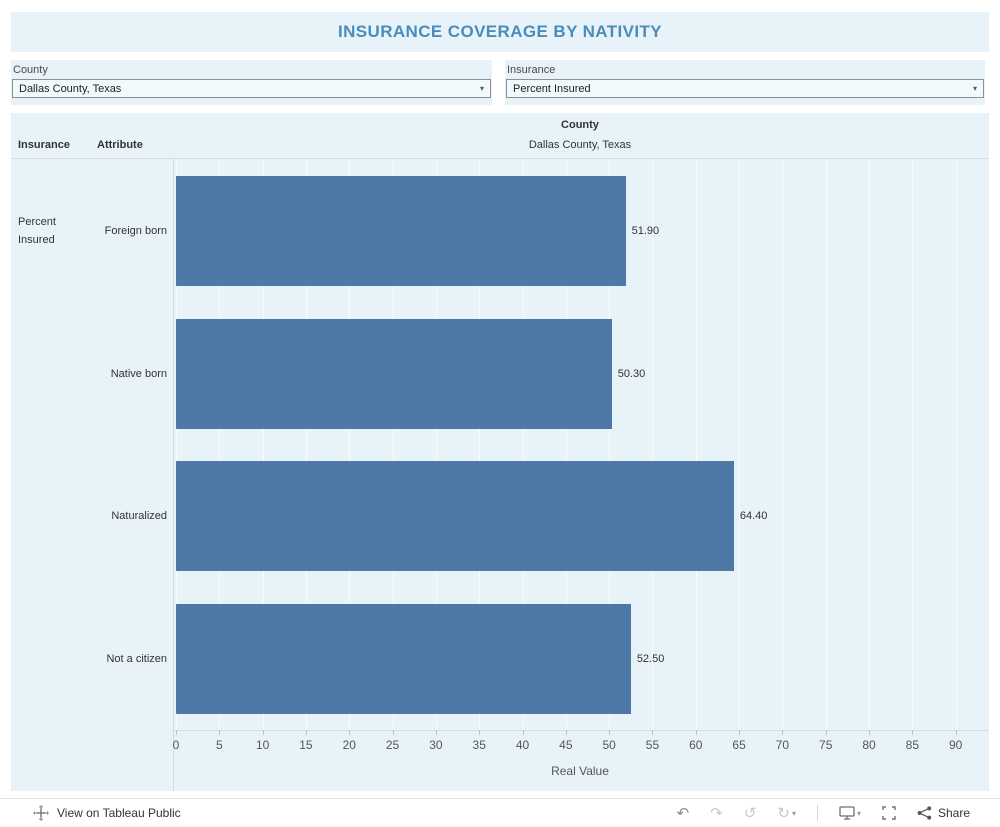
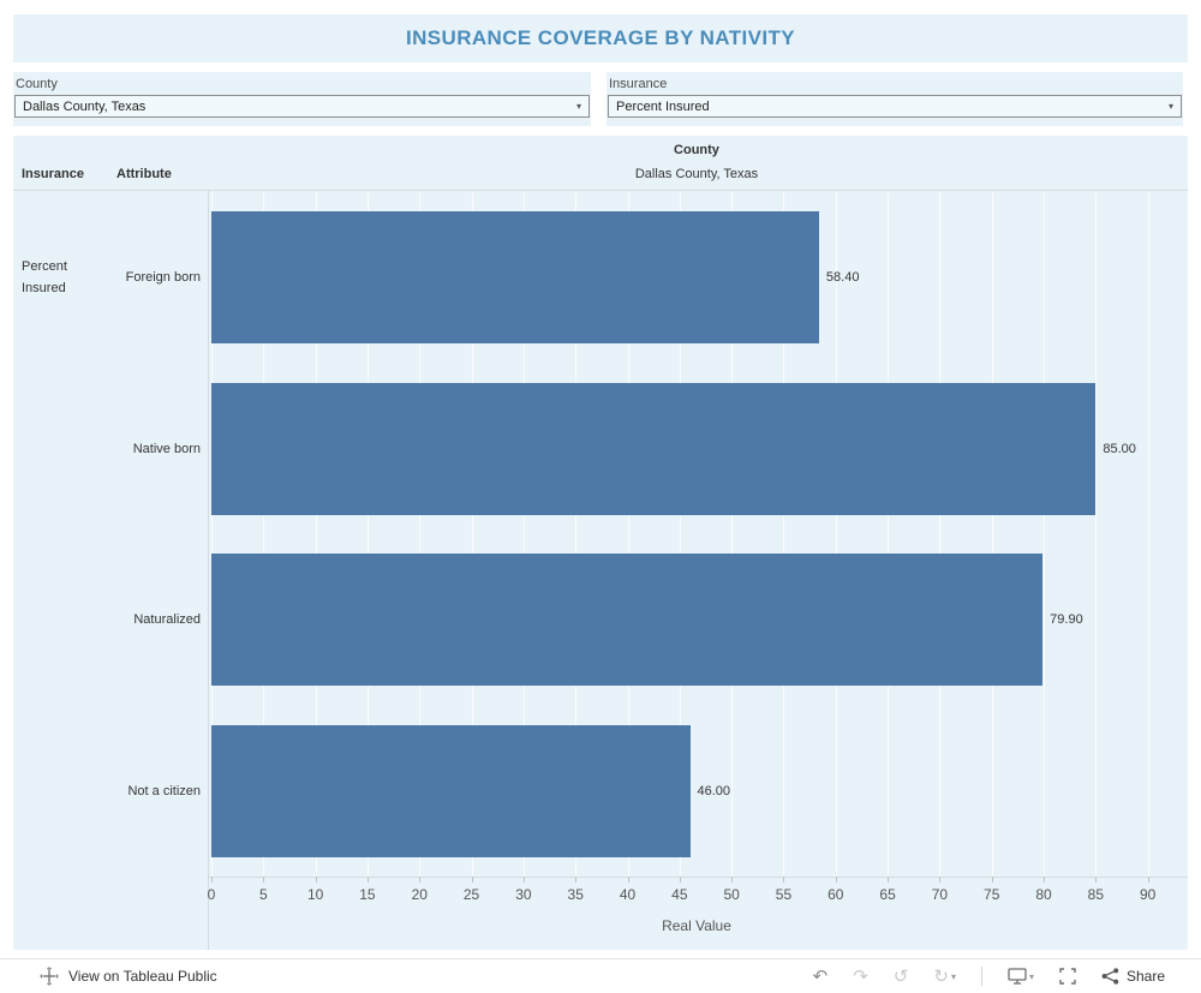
Foreign born: 51.90 -> 58.40
Native born: 50.30 -> 85.00
Naturalized: 64.40 -> 79.90
Not a citizen: 52.50 -> 46.00
